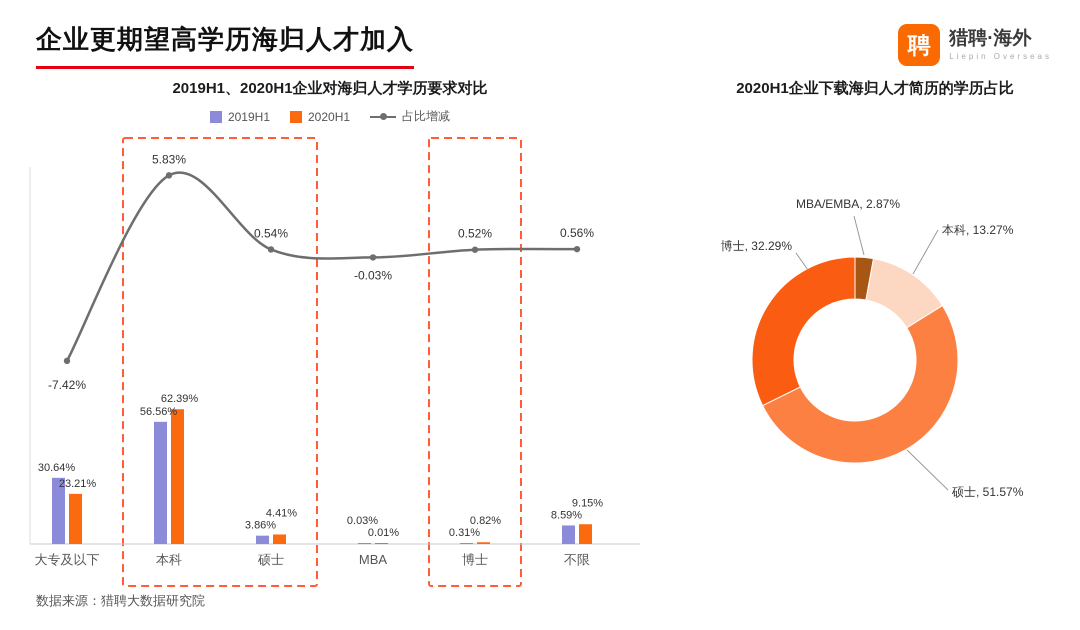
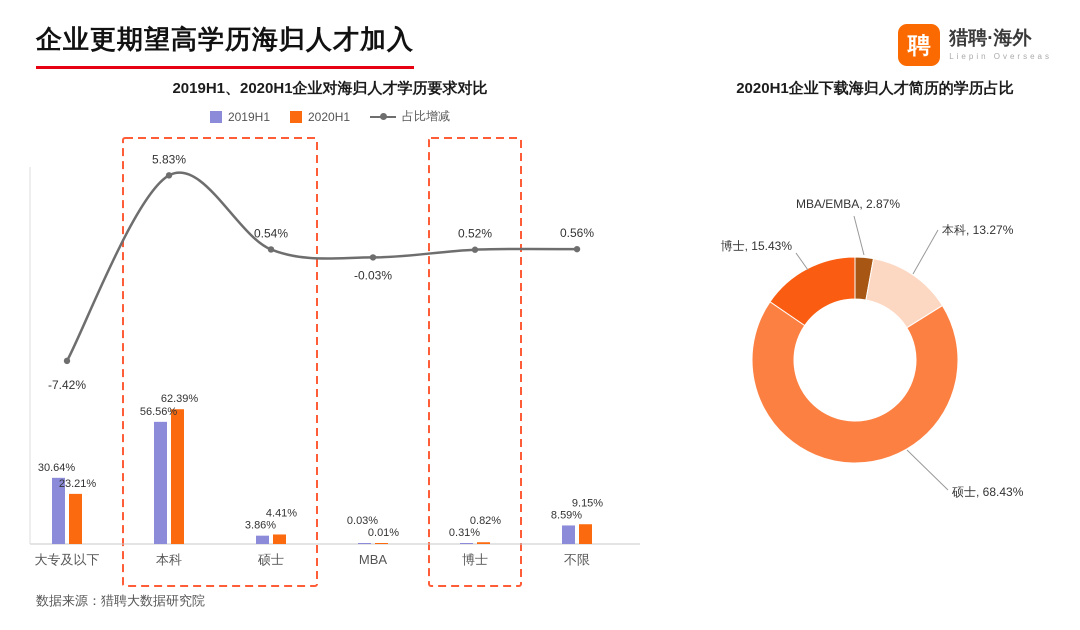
2020H1企业下载海归人才简历的学历占比/硕士: 51.57% -> 68.43%
2020H1企业下载海归人才简历的学历占比/博士: 32.29% -> 15.43%
